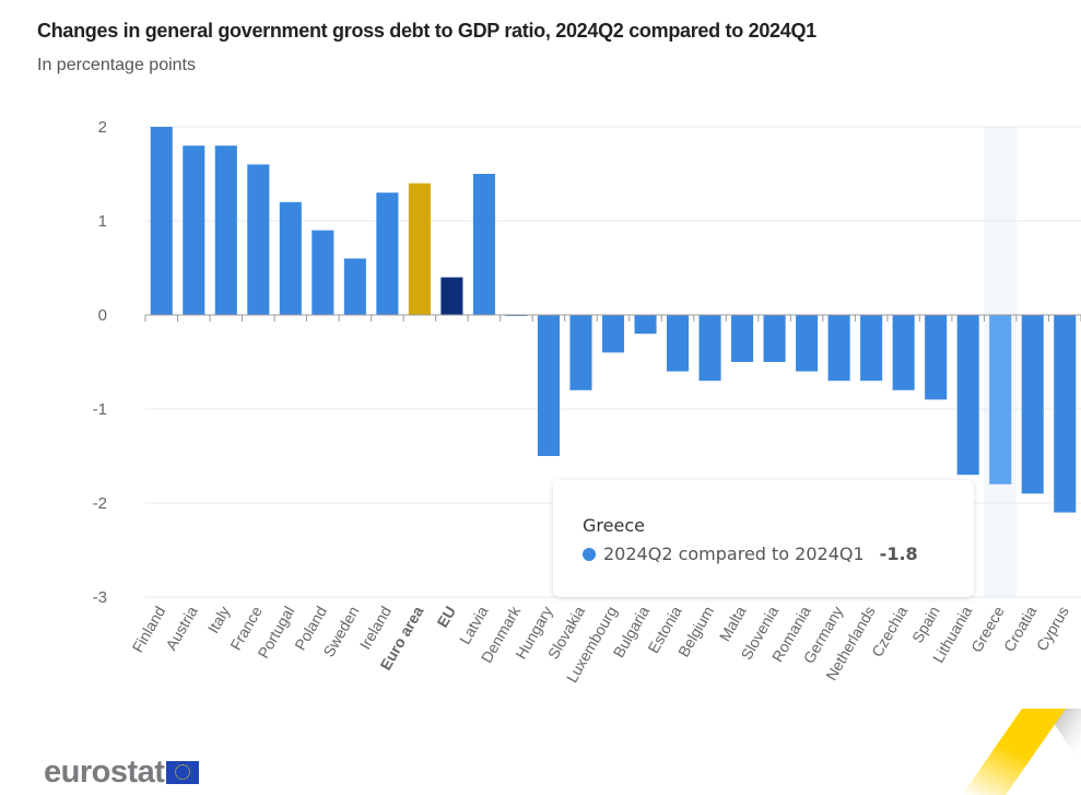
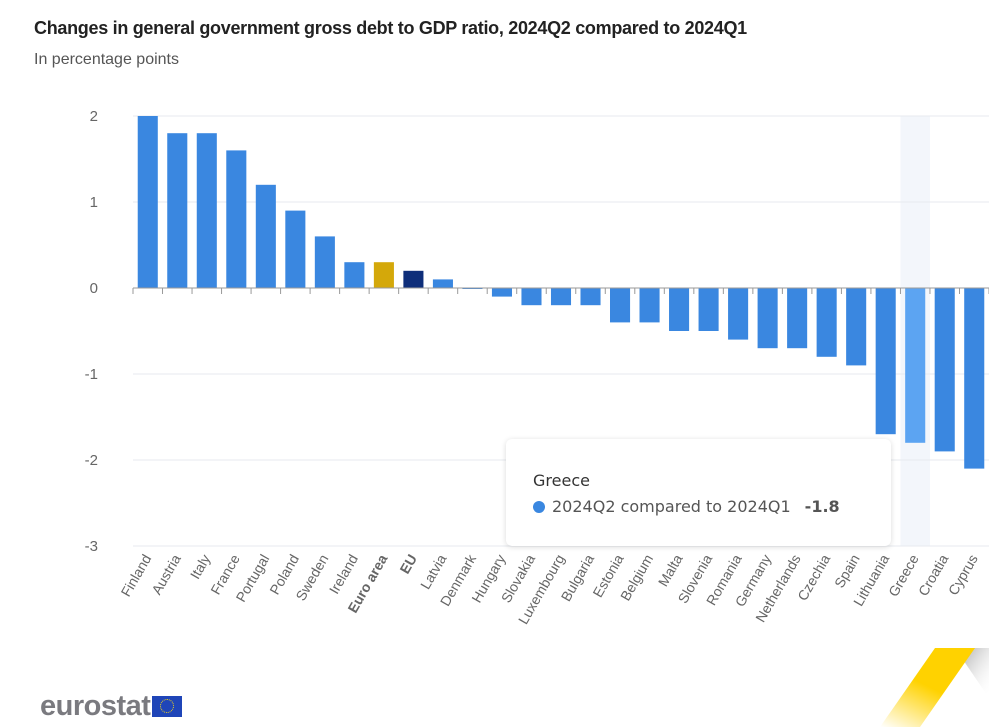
Ireland: 1.3 -> 0.3
Euro area: 1.4 -> 0.3
EU: 0.4 -> 0.2
Latvia: 1.5 -> 0.1
Hungary: -1.5 -> -0.1
Slovakia: -0.8 -> -0.2
Luxembourg: -0.4 -> -0.2
Estonia: -0.6 -> -0.4
Belgium: -0.7 -> -0.4
